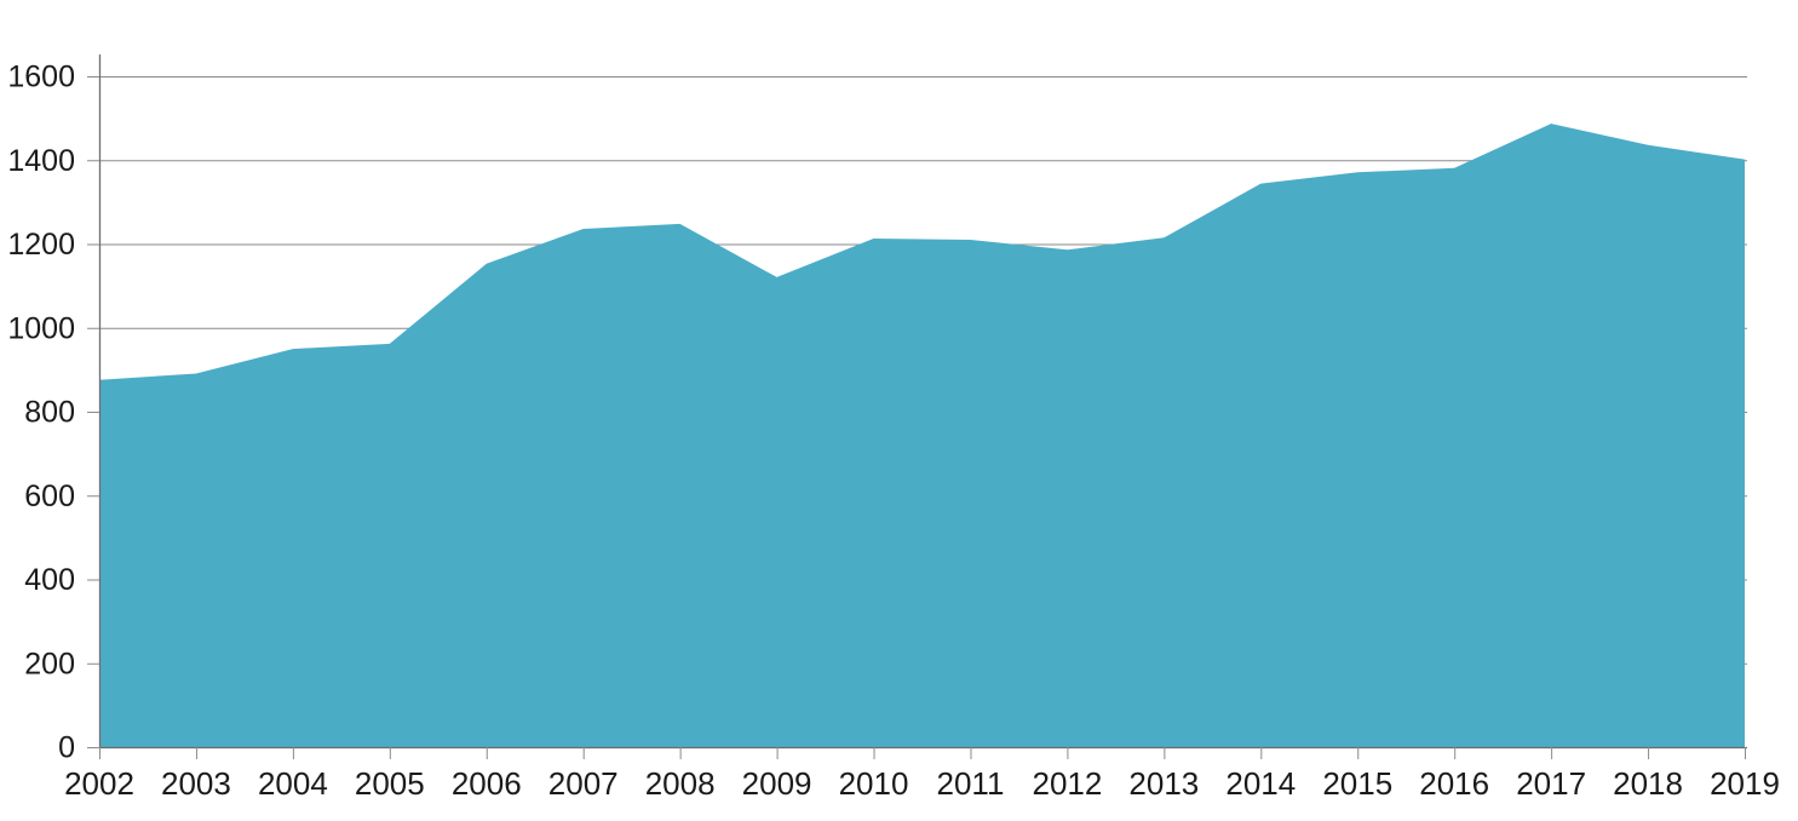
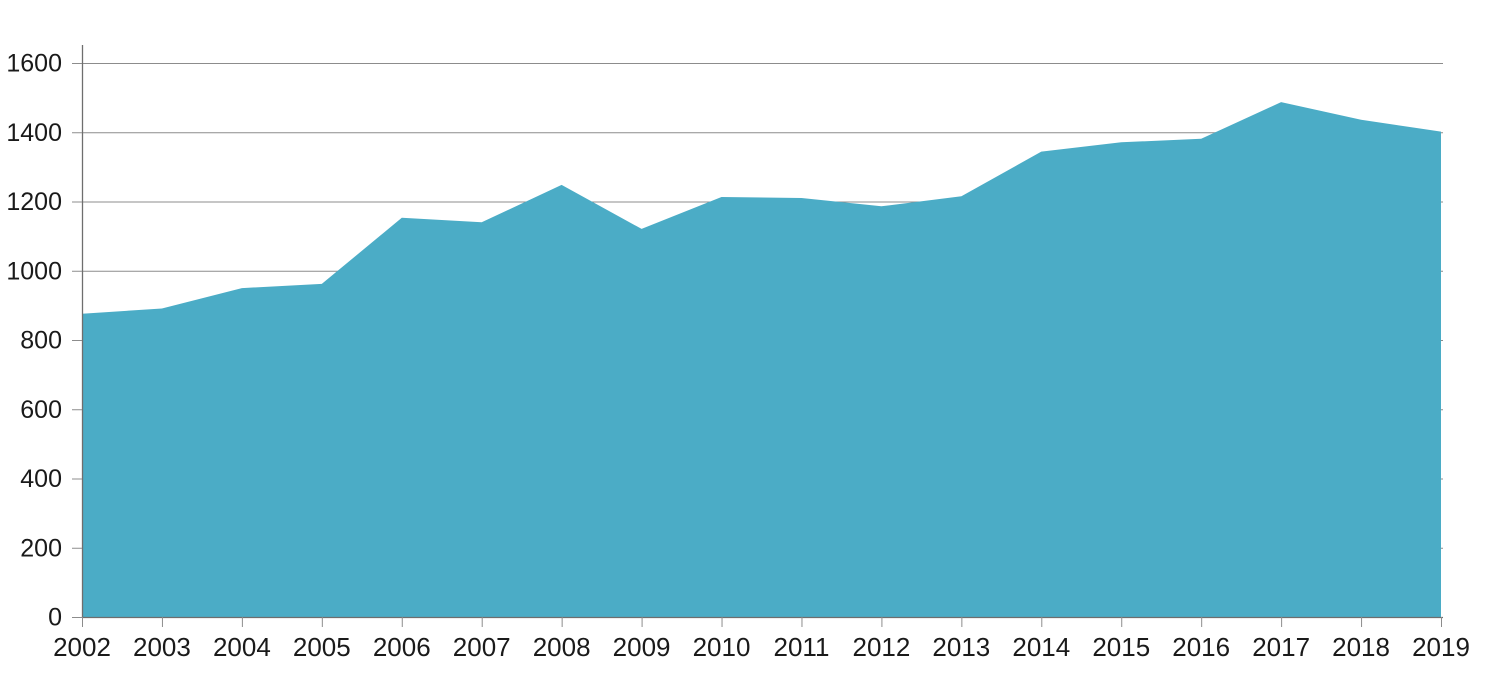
2007: 1240 -> 1140
